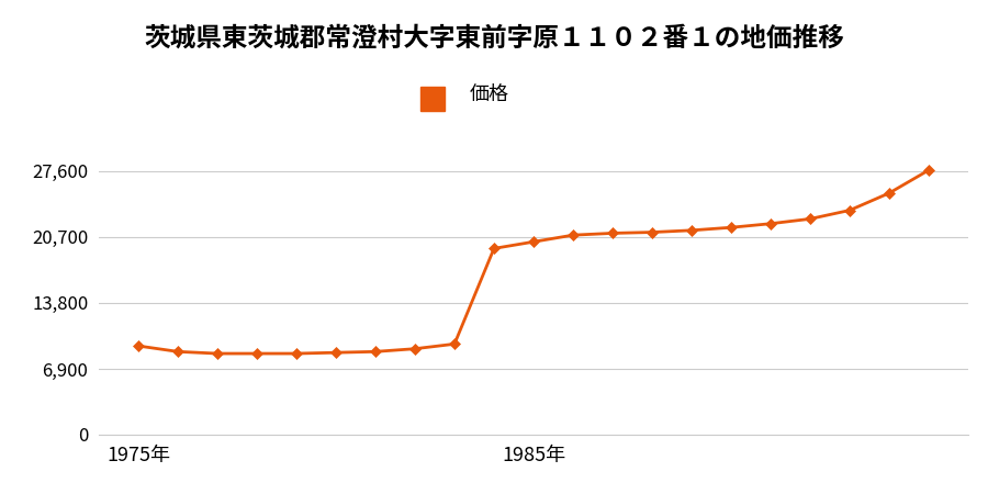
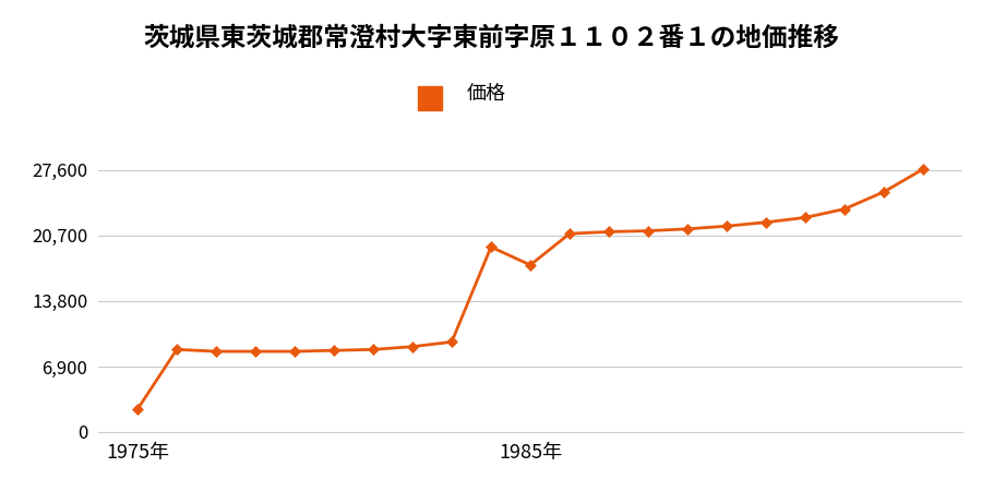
1975年: 9,300 -> 2,400
1985年: 20,200 -> 17,600
